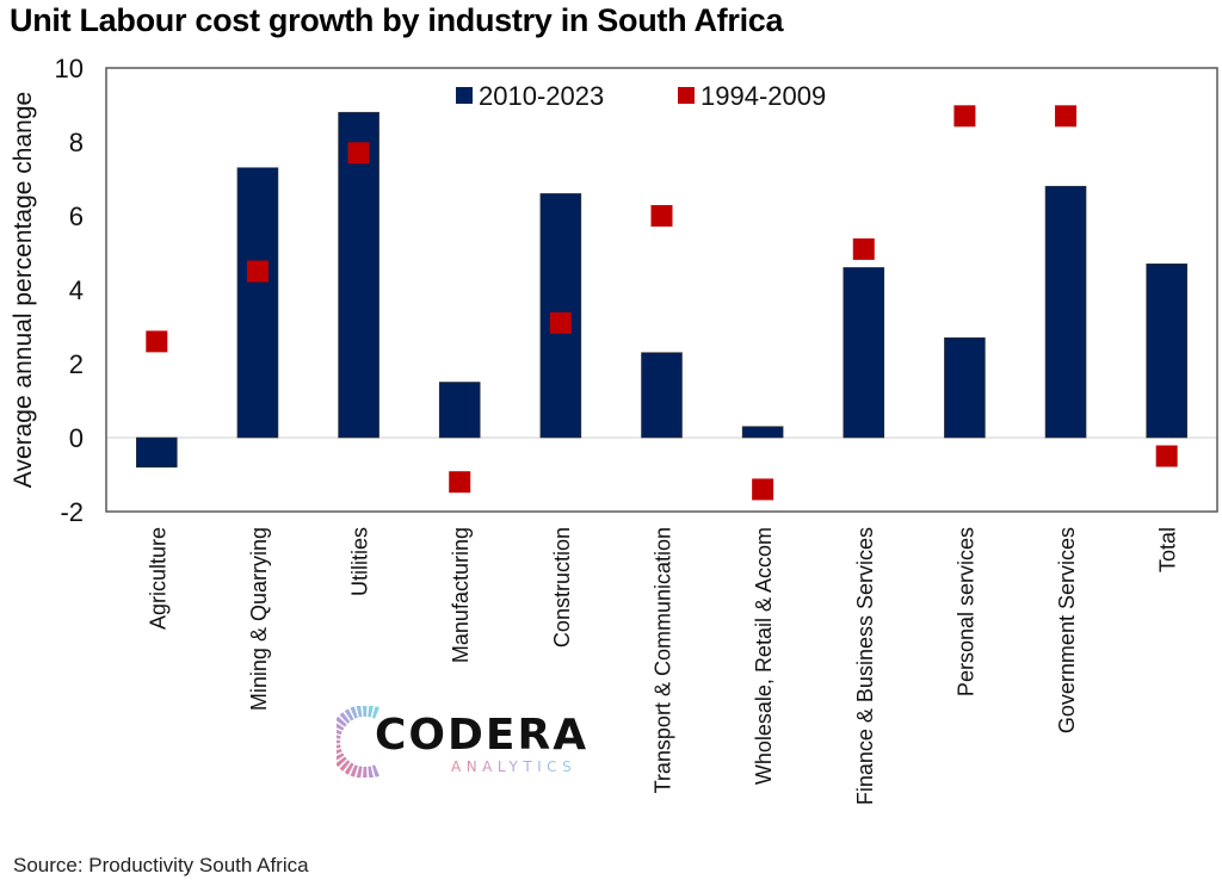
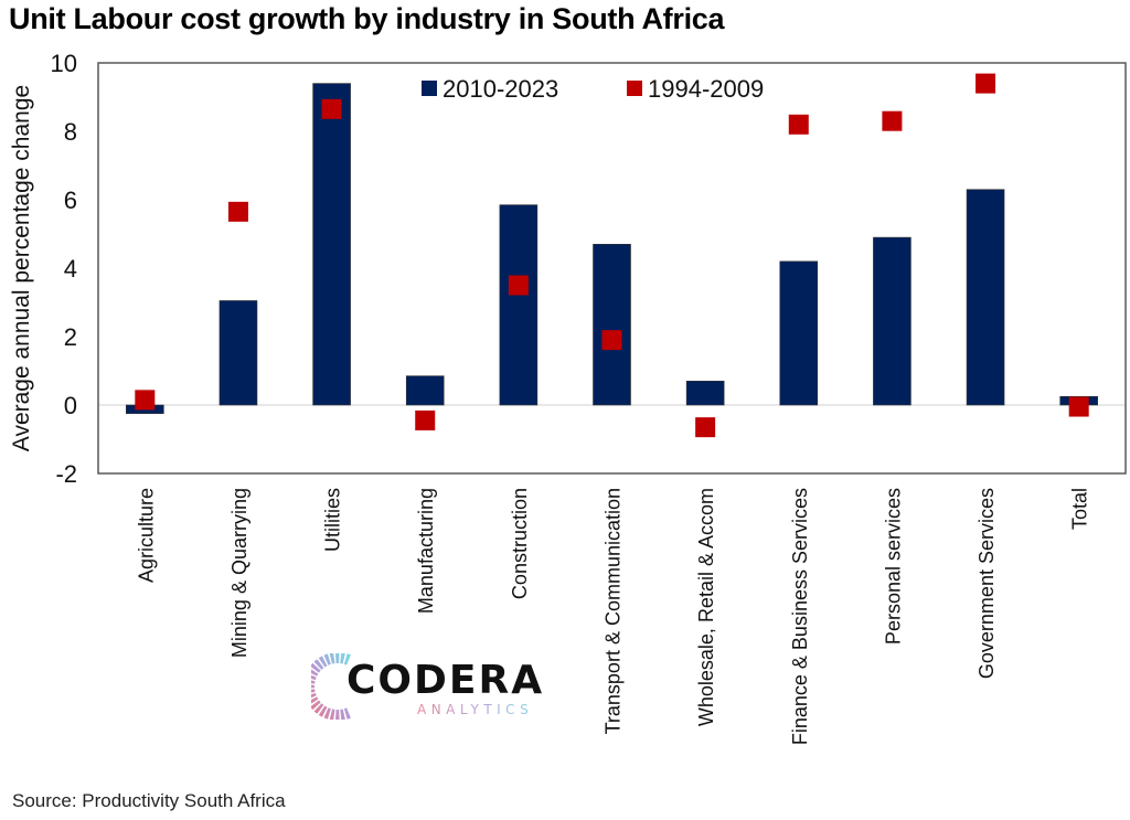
2010-2023/Agriculture: -0.8 -> -0.2
1994-2009/Agriculture: 2.6 -> 0.1
2010-2023/Mining & Quarrying: 7.3 -> 3.0
1994-2009/Mining & Quarrying: 4.5 -> 5.7
2010-2023/Utilities: 8.8 -> 9.4
1994-2009/Utilities: 7.7 -> 8.7
2010-2023/Manufacturing: 1.5 -> 0.8
1994-2009/Manufacturing: -1.2 -> -0.5
2010-2023/Construction: 6.6 -> 5.8
1994-2009/Construction: 3.1 -> 3.5
2010-2023/Transport & Communication: 2.3 -> 4.7
1994-2009/Transport & Communication: 6.0 -> 1.9
2010-2023/Wholesale, Retail & Accom: 0.3 -> 0.7
1994-2009/Wholesale, Retail & Accom: -1.4 -> -0.7
2010-2023/Finance & Business Services: 4.6 -> 4.2
1994-2009/Finance & Business Services: 5.1 -> 8.2
2010-2023/Personal services: 2.7 -> 4.9
1994-2009/Personal services: 8.7 -> 8.3
2010-2023/Government Services: 6.8 -> 6.3
1994-2009/Government Services: 8.7 -> 9.4
2010-2023/Total: 4.7 -> 0.2
1994-2009/Total: -0.5 -> -0.1
